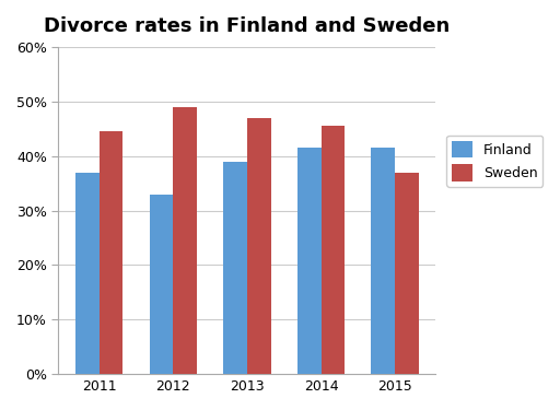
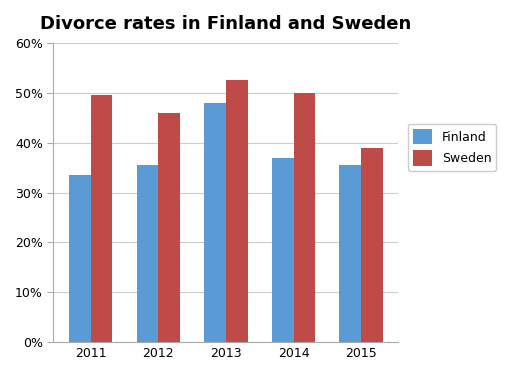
Finland/2011: 37.0% -> 33.5%
Sweden/2011: 44.5% -> 49.5%
Finland/2012: 33.0% -> 35.5%
Sweden/2012: 49.0% -> 46.0%
Finland/2013: 39.0% -> 48.0%
Sweden/2013: 47.0% -> 52.5%
Finland/2014: 41.5% -> 37.0%
Sweden/2014: 45.5% -> 50.0%
Finland/2015: 41.5% -> 35.5%
Sweden/2015: 37.0% -> 39.0%
